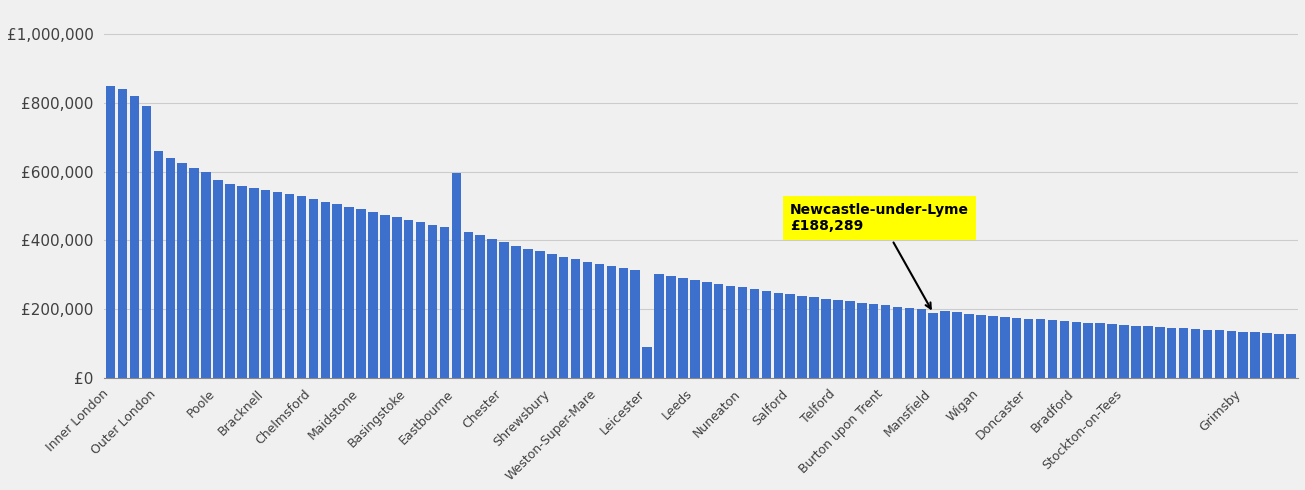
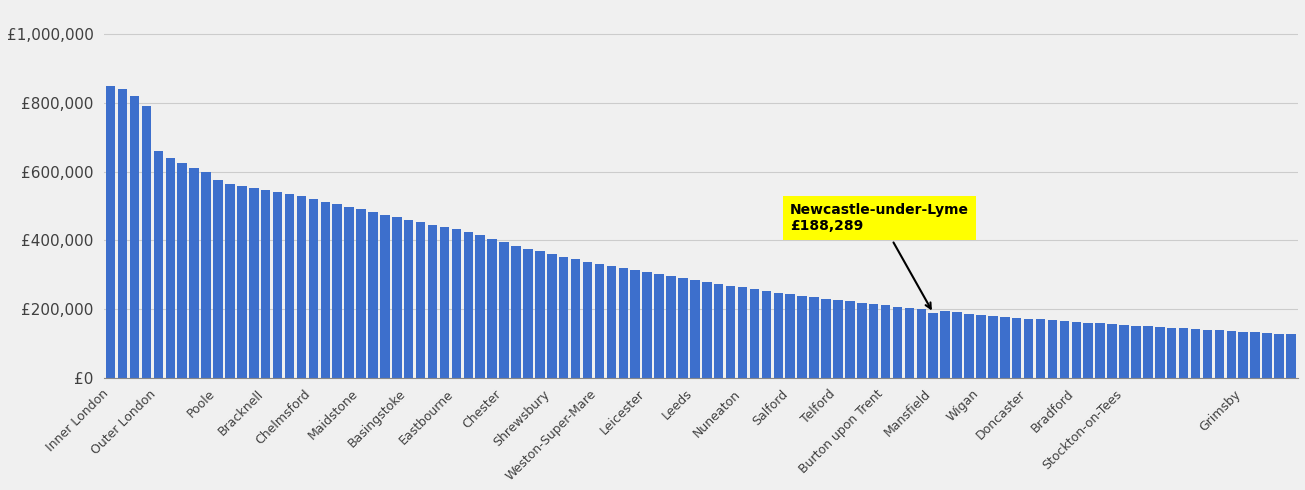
Eastbourne: £595,000 -> £432,000
Leicester: £90,000 -> £308,000
